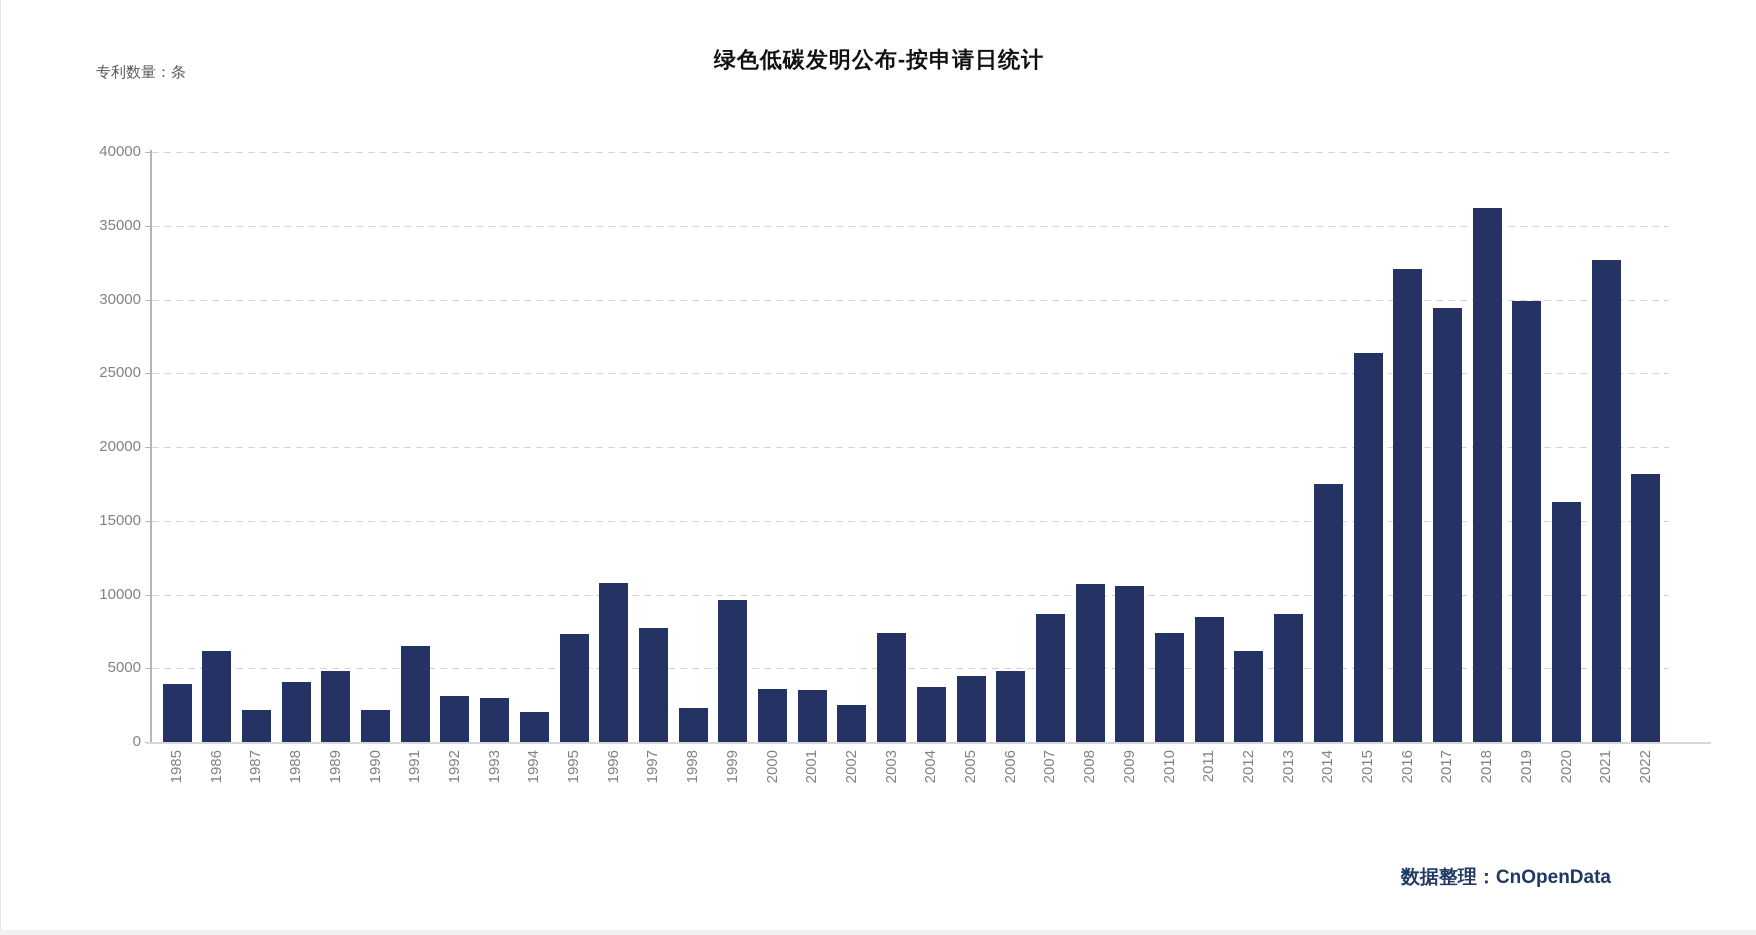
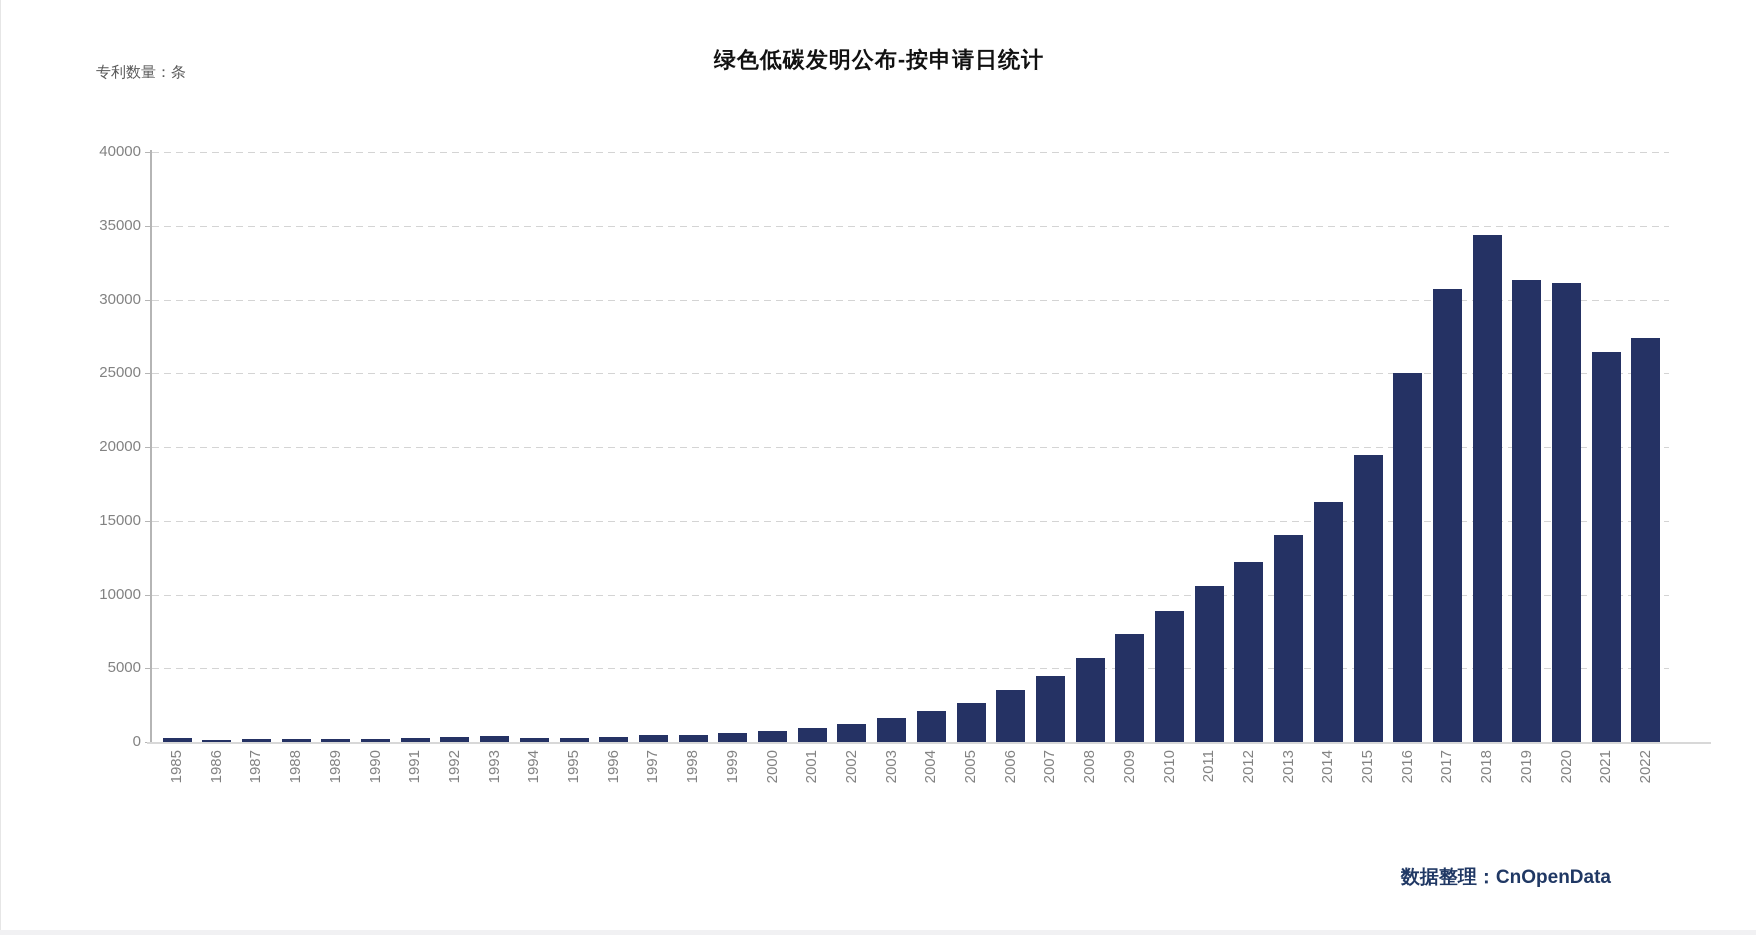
1985: 3900 -> 200
1986: 6200 -> 100
1987: 2200 -> 200
1988: 4100 -> 200
1989: 4800 -> 200
1990: 2200 -> 200
1991: 6500 -> 300
1992: 3100 -> 300
1993: 3000 -> 400
1994: 2000 -> 300
1995: 7300 -> 300
1996: 10800 -> 400
1997: 7700 -> 400
1998: 2300 -> 500
1999: 9600 -> 600
2000: 3600 -> 700
2001: 3500 -> 900
2002: 2500 -> 1200
2003: 7400 -> 1600
2004: 3700 -> 2100
2005: 4500 -> 2600
2006: 4800 -> 3500
2007: 8700 -> 4400
2008: 10700 -> 5700
2009: 10600 -> 7300
2010: 7400 -> 8800
2011: 8500 -> 10600
2012: 6200 -> 12200
2013: 8700 -> 14000
2014: 17500 -> 16200
2015: 26400 -> 19400
2016: 32100 -> 25000
2017: 29400 -> 30700
2018: 36200 -> 34400
2019: 29900 -> 31400
2020: 16300 -> 31200
2021: 32700 -> 26400
2022: 18200 -> 27400
